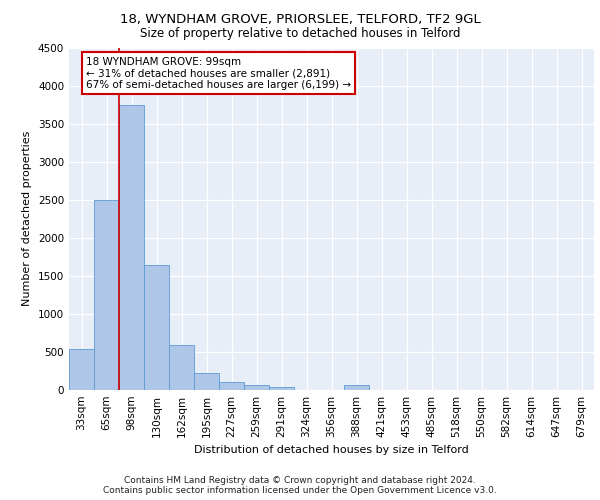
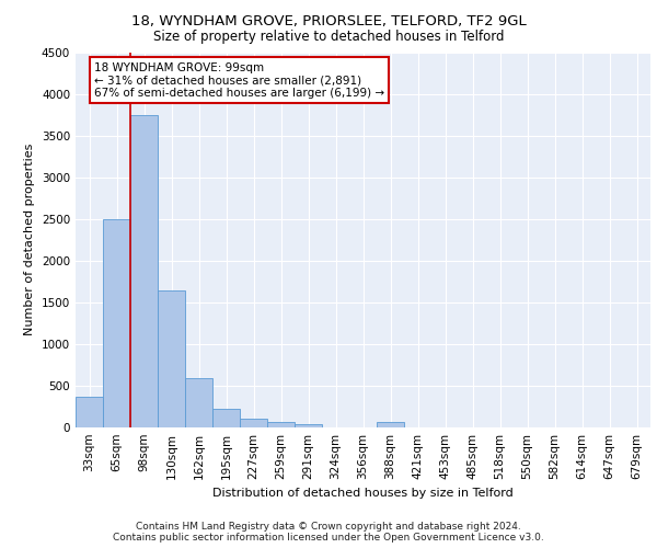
33sqm: 540 -> 370
